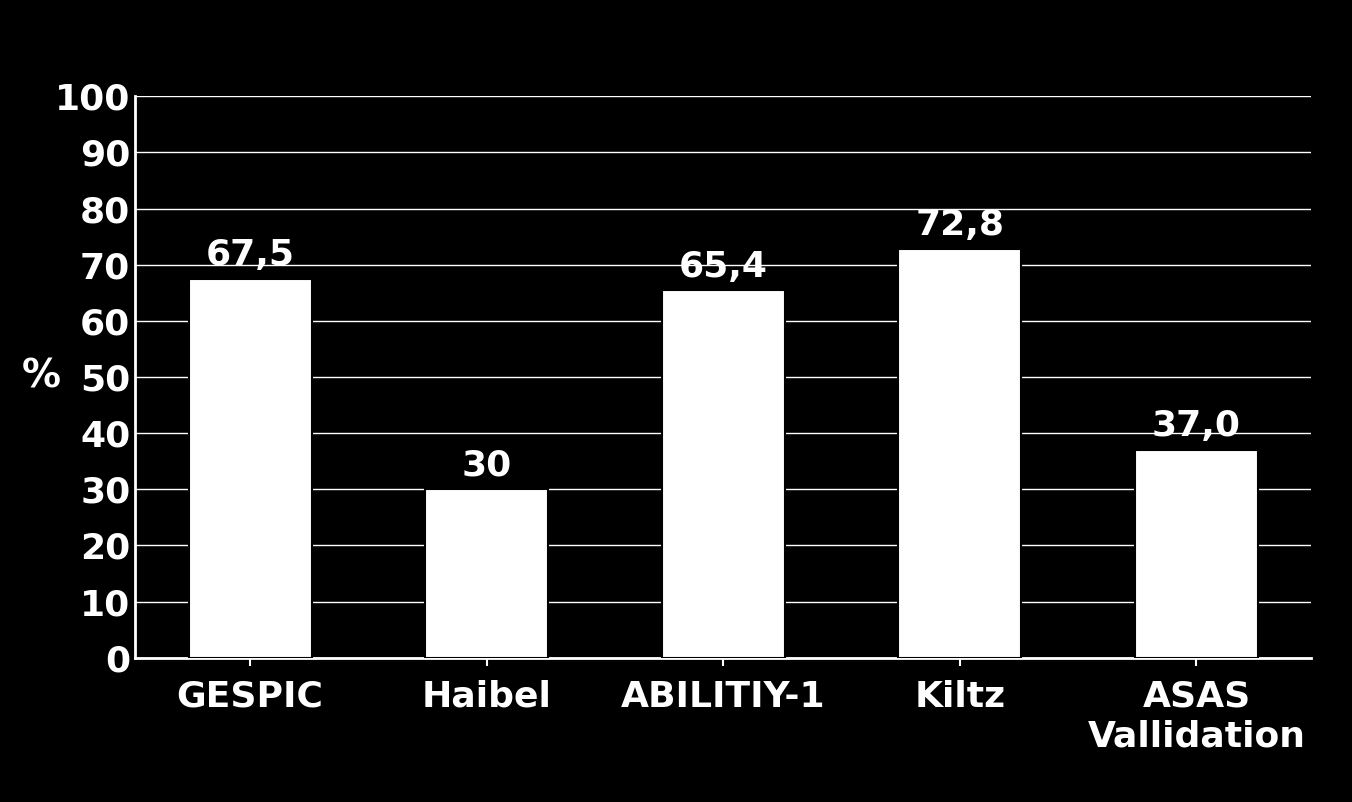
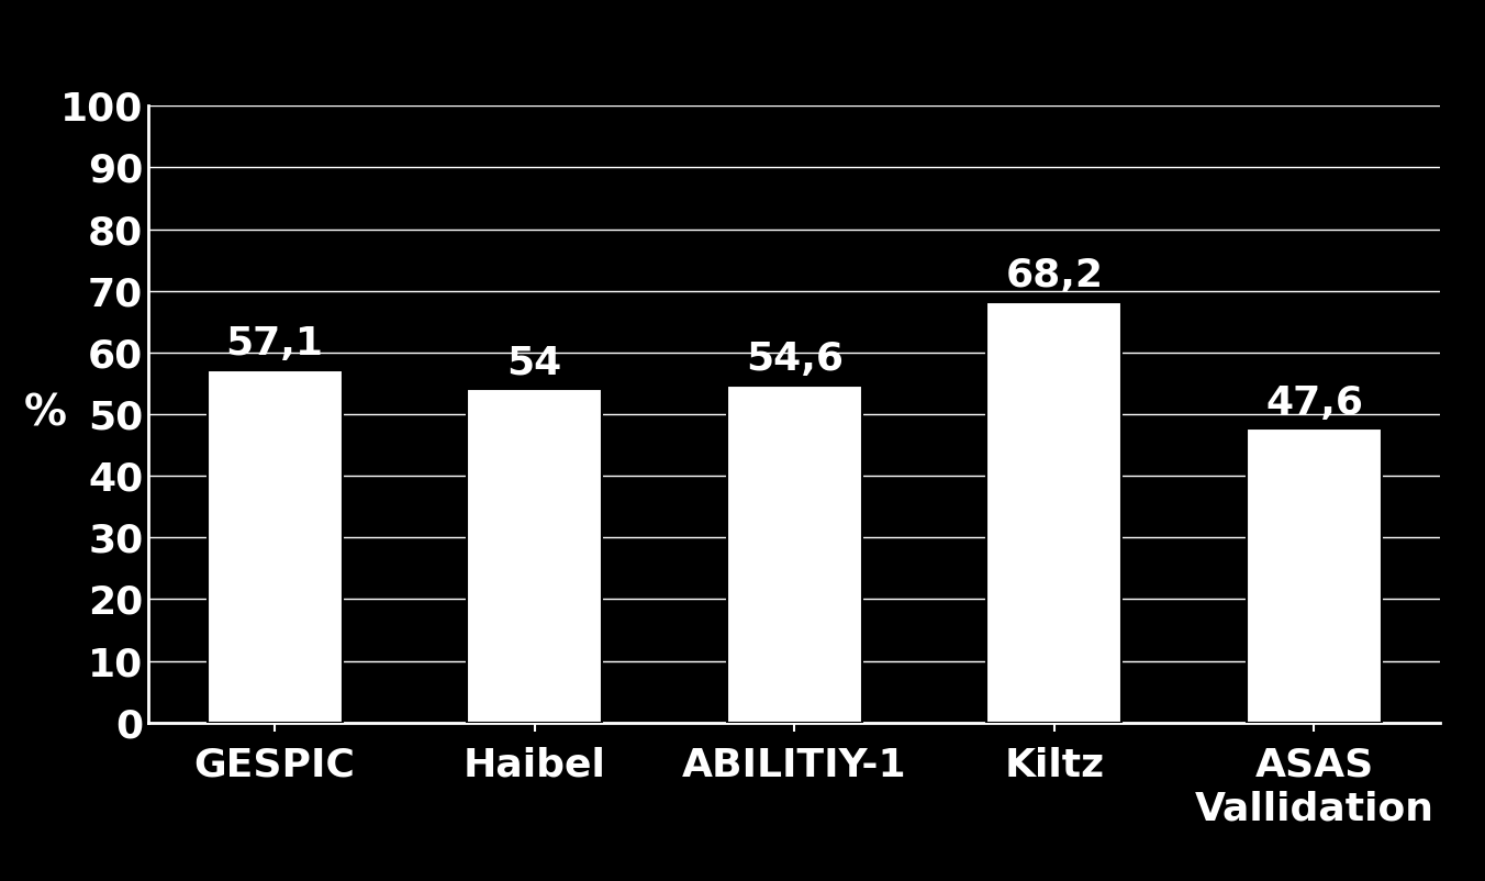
GESPIC: 67,5 -> 57,1
Haibel: 30 -> 54
ABILITIY-1: 65,4 -> 54,6
Kiltz: 72,8 -> 68,2
ASAS Vallidation: 37,0 -> 47,6
